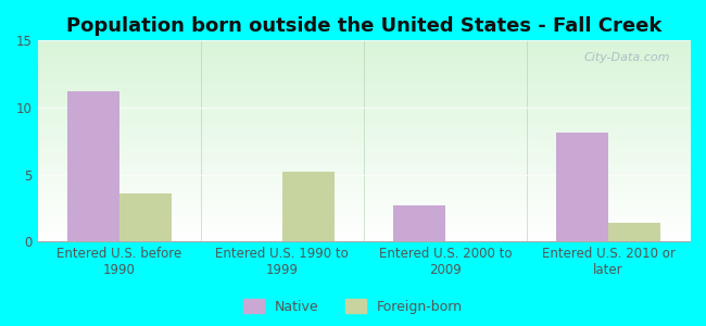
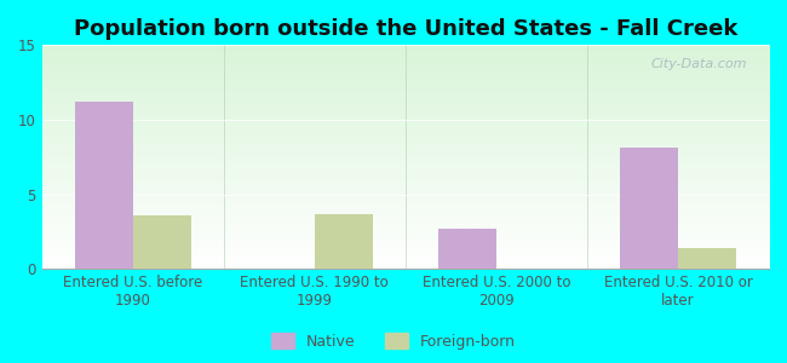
Foreign-born/Entered U.S. 1990 to 1999: 5.2 -> 3.7
